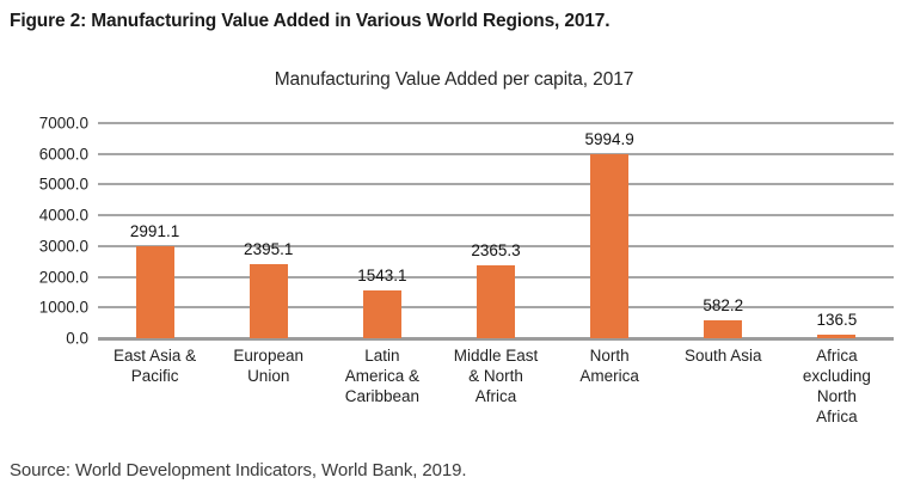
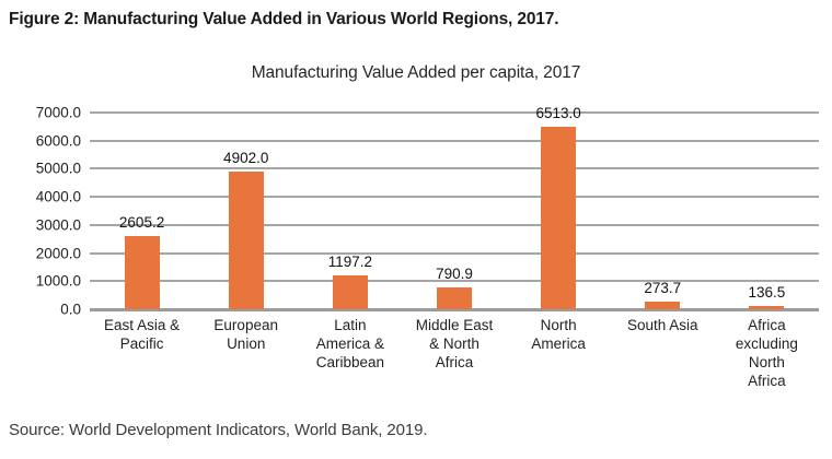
East Asia & Pacific: 2991.1 -> 2605.2
European Union: 2395.1 -> 4902.0
Latin America & Caribbean: 1543.1 -> 1197.2
Middle East & North Africa: 2365.3 -> 790.9
North America: 5994.9 -> 6513.0
South Asia: 582.2 -> 273.7
